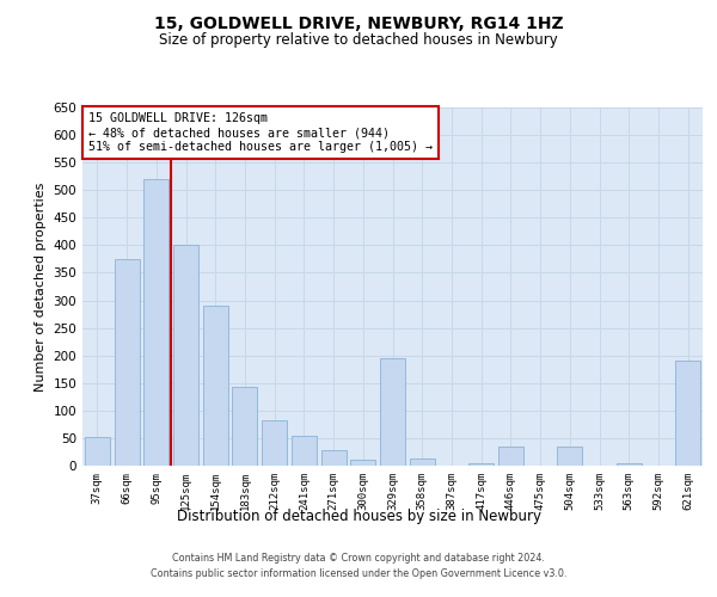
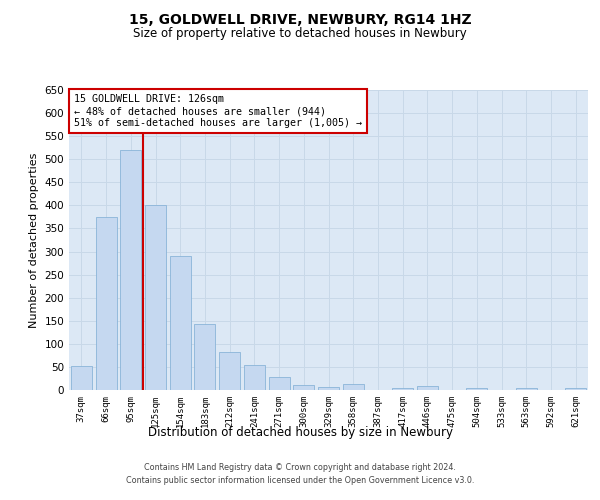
329sqm: 195 -> 7
446sqm: 35 -> 8
504sqm: 35 -> 5
621sqm: 190 -> 5
